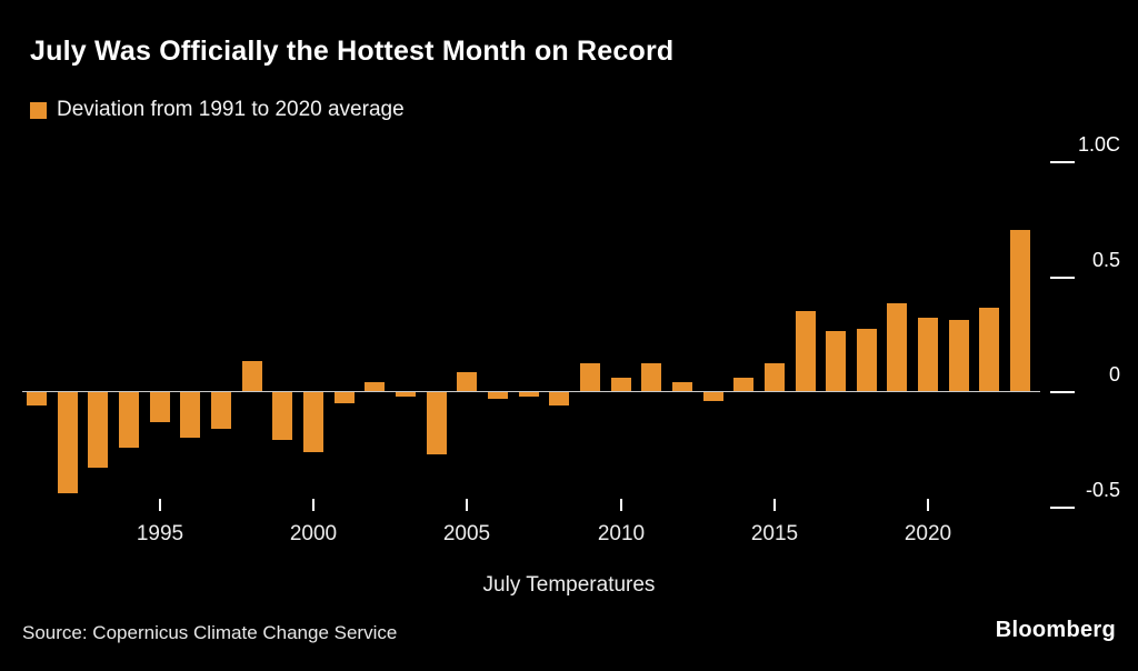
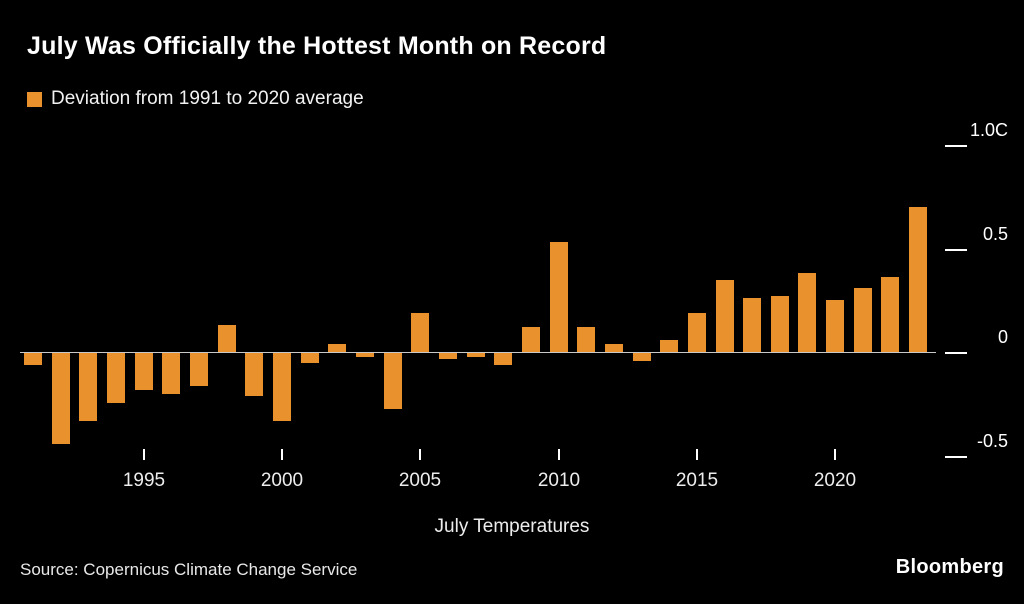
1995: -0.13 -> -0.18
2000: -0.26 -> -0.33
2005: 0.08 -> 0.19
2010: 0.06 -> 0.53
2015: 0.12 -> 0.19
2020: 0.32 -> 0.25
